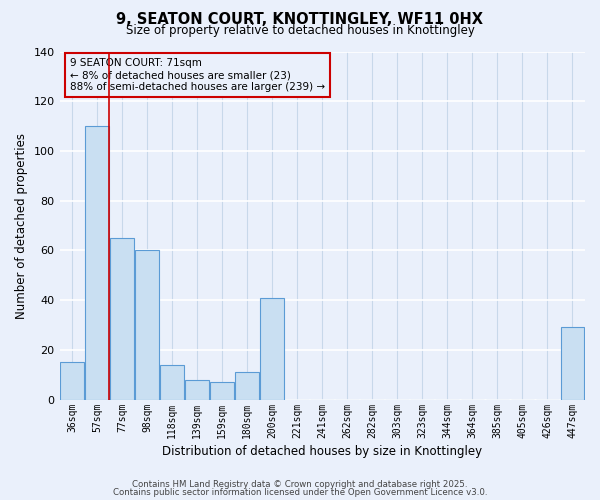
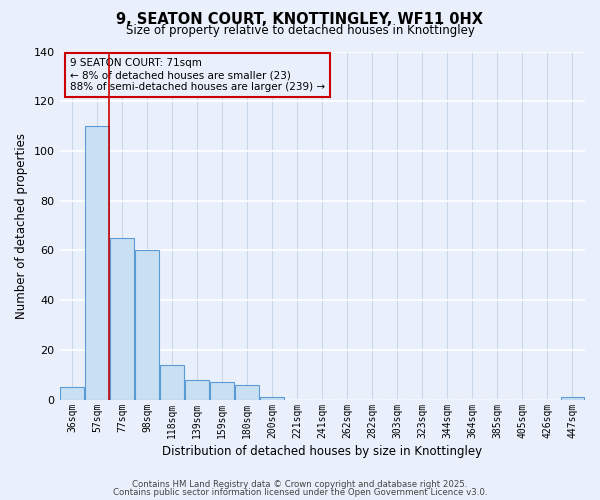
36sqm: 15 -> 5
180sqm: 11 -> 6
200sqm: 41 -> 1
447sqm: 29 -> 1
